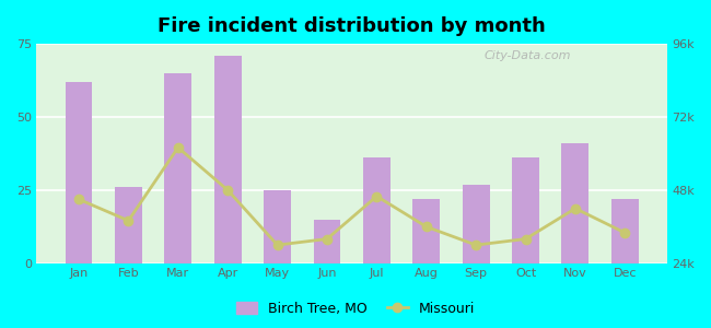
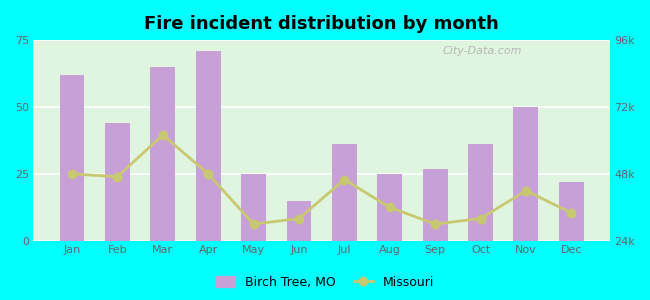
Missouri/Jan: 45k -> 48k
Birch Tree, MO/Feb: 26 -> 44
Missouri/Feb: 38k -> 47k
Birch Tree, MO/Aug: 22 -> 25
Birch Tree, MO/Nov: 41 -> 50
